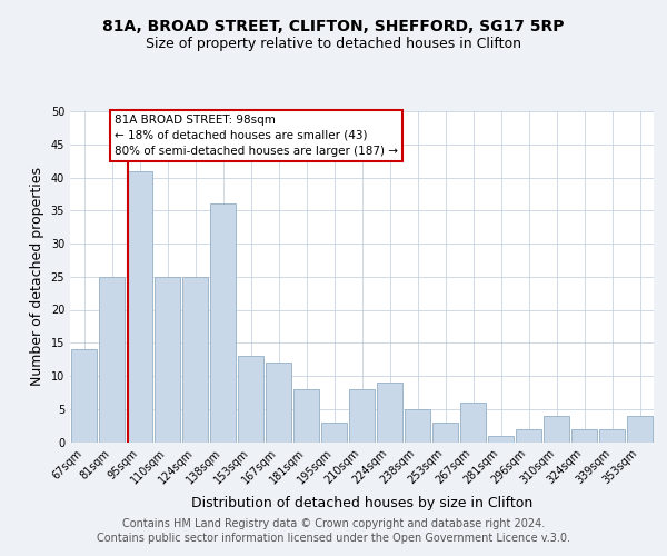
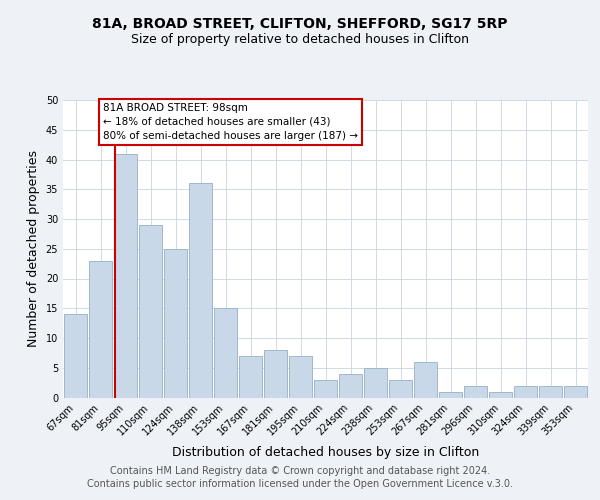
81sqm: 25 -> 23
110sqm: 25 -> 29
153sqm: 13 -> 15
167sqm: 12 -> 7
195sqm: 3 -> 7
210sqm: 8 -> 3
224sqm: 9 -> 4
310sqm: 4 -> 1
353sqm: 4 -> 2
